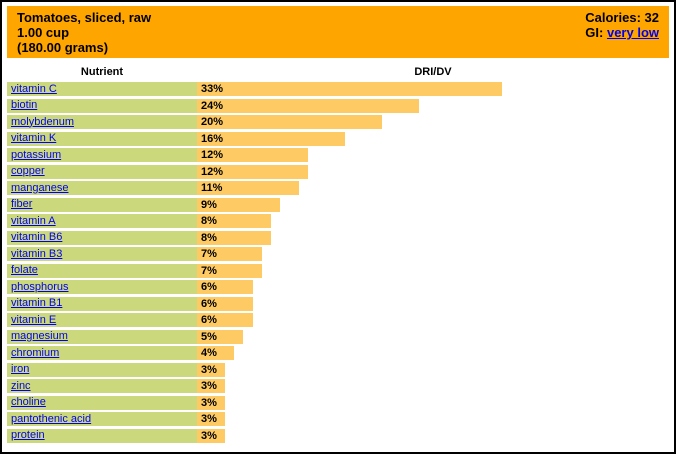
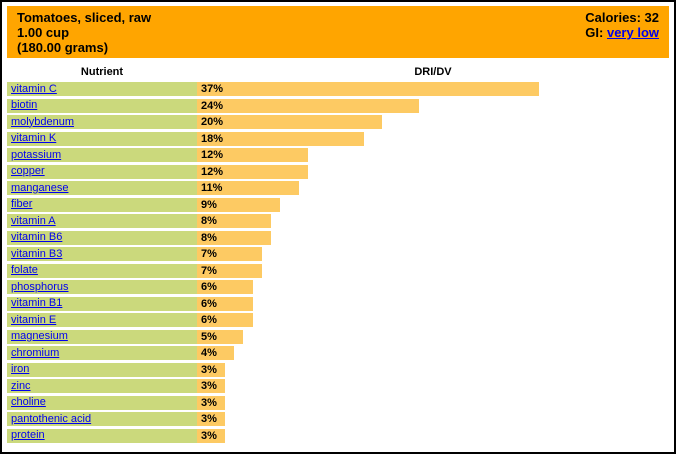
vitamin C: 33% -> 37%
vitamin K: 16% -> 18%
